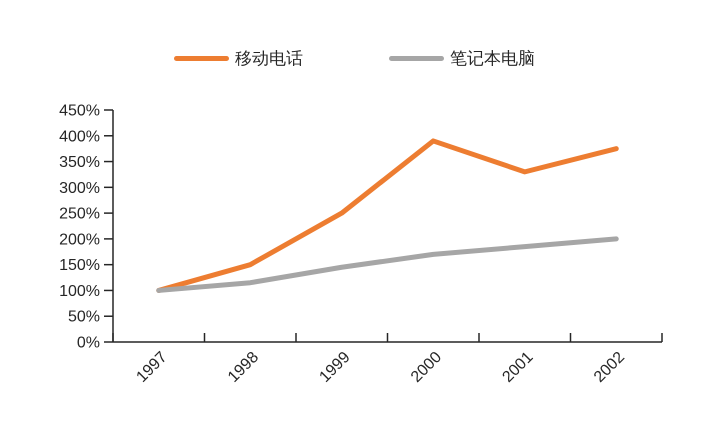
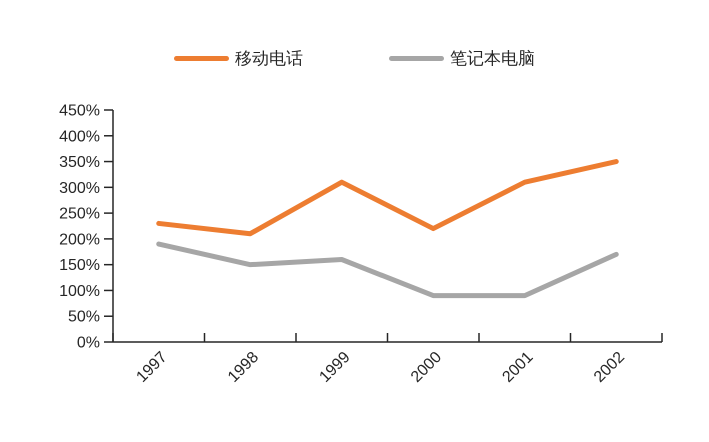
移动电话/1997: 100% -> 230%
笔记本电脑/1997: 100% -> 190%
移动电话/1998: 150% -> 210%
笔记本电脑/1998: 120% -> 150%
移动电话/1999: 250% -> 310%
笔记本电脑/1999: 140% -> 160%
移动电话/2000: 390% -> 220%
笔记本电脑/2000: 170% -> 90%
移动电话/2001: 330% -> 310%
笔记本电脑/2001: 180% -> 90%
移动电话/2002: 380% -> 350%
笔记本电脑/2002: 200% -> 170%
